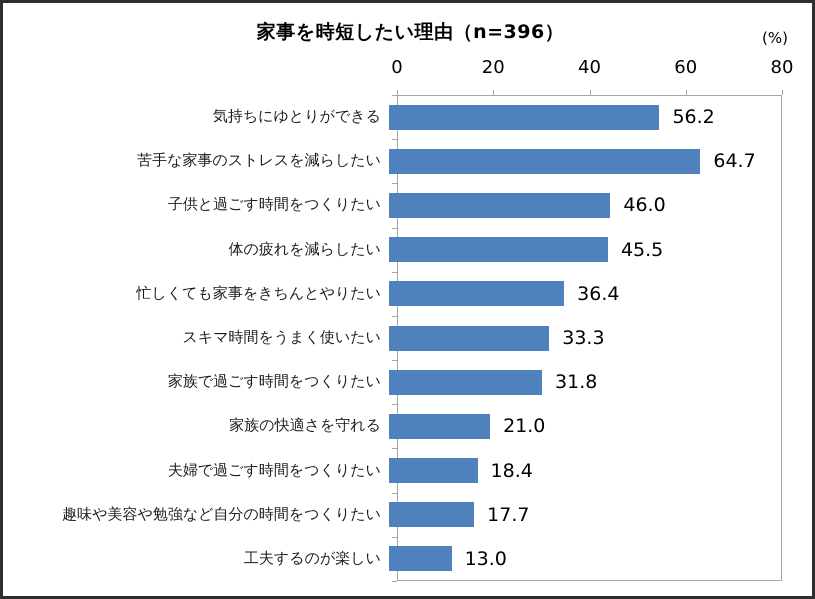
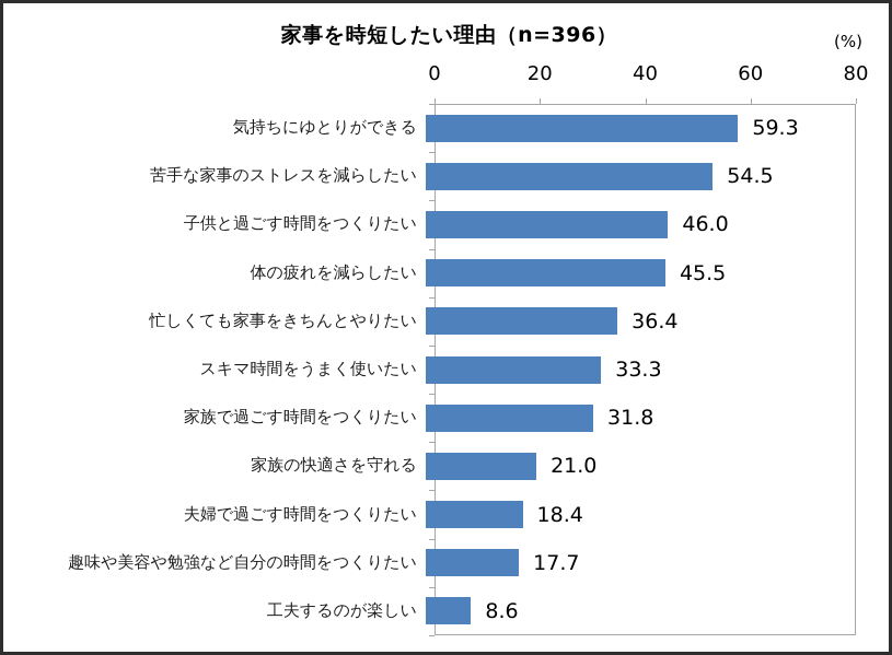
気持ちにゆとりができる: 56.2 -> 59.3
苦手な家事のストレスを減らしたい: 64.7 -> 54.5
工夫するのが楽しい: 13.0 -> 8.6
